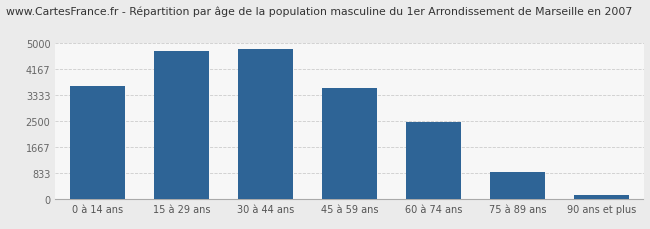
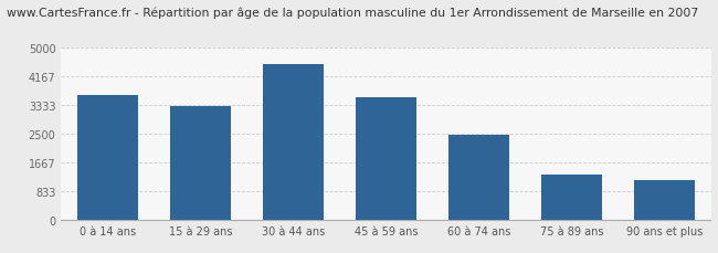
15 à 29 ans: 4750 -> 3300
30 à 44 ans: 4800 -> 4500
75 à 89 ans: 860 -> 1300
90 ans et plus: 120 -> 1150
